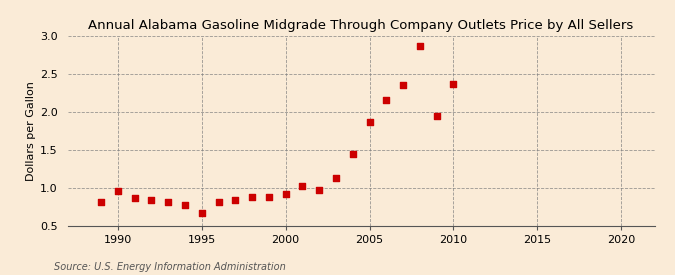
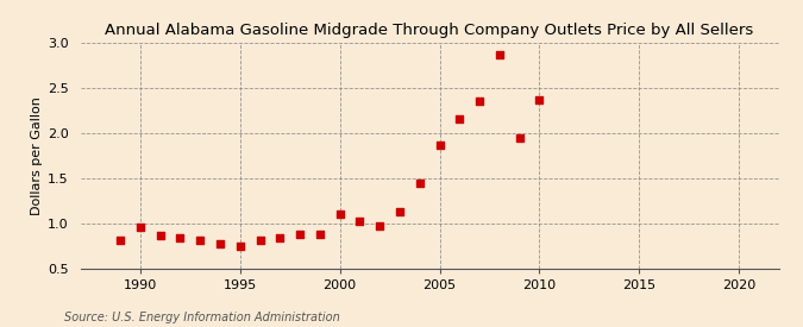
1995: 0.66 -> 0.75
2000: 0.92 -> 1.10
